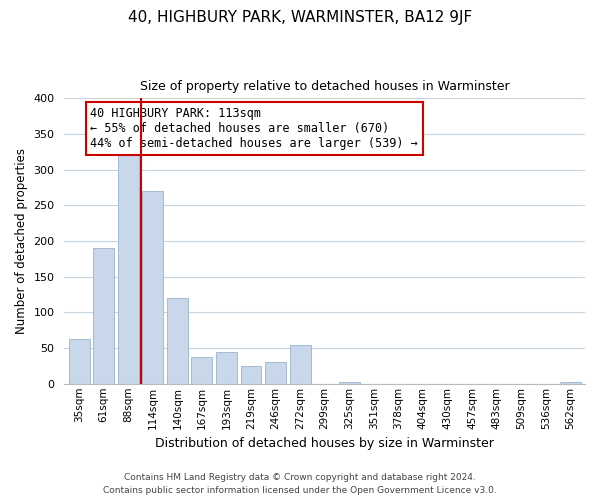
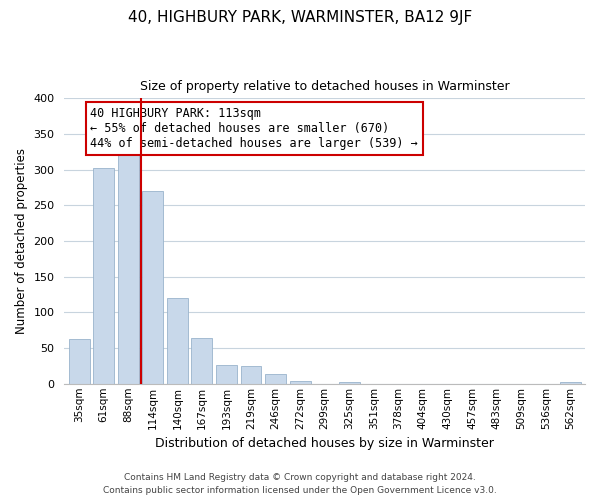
61sqm: 190 -> 303
167sqm: 38 -> 64
193sqm: 44 -> 26
246sqm: 30 -> 13
272sqm: 54 -> 4
